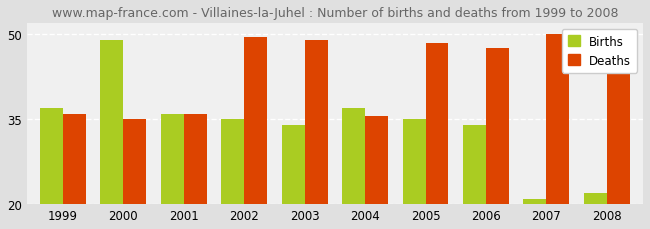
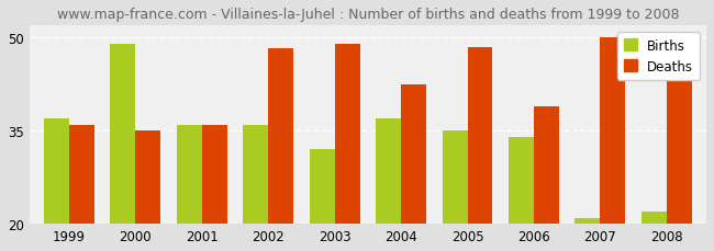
Births/2002: 35 -> 36
Deaths/2002: 49.5 -> 48.2
Births/2003: 34 -> 32
Deaths/2004: 35.5 -> 42.4
Deaths/2006: 47.5 -> 39.0
